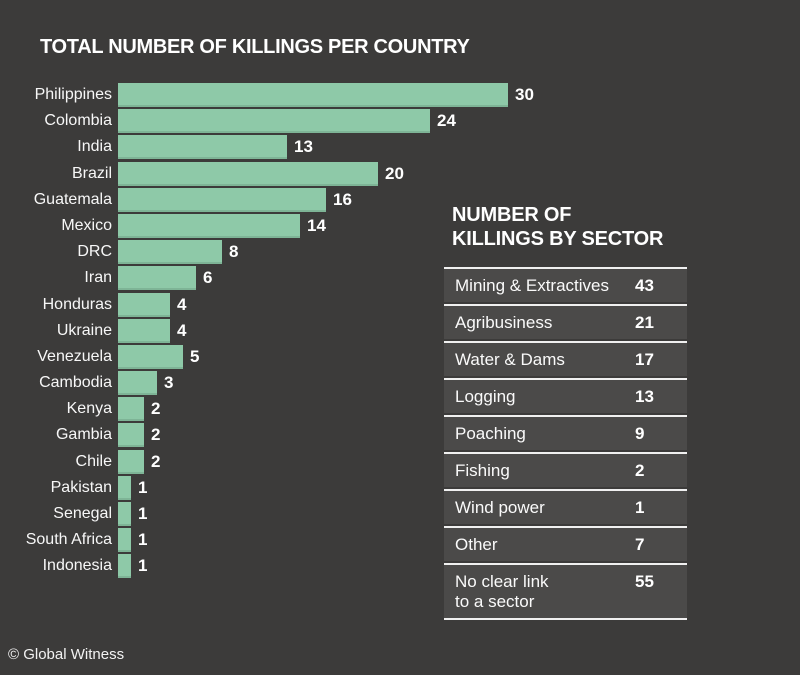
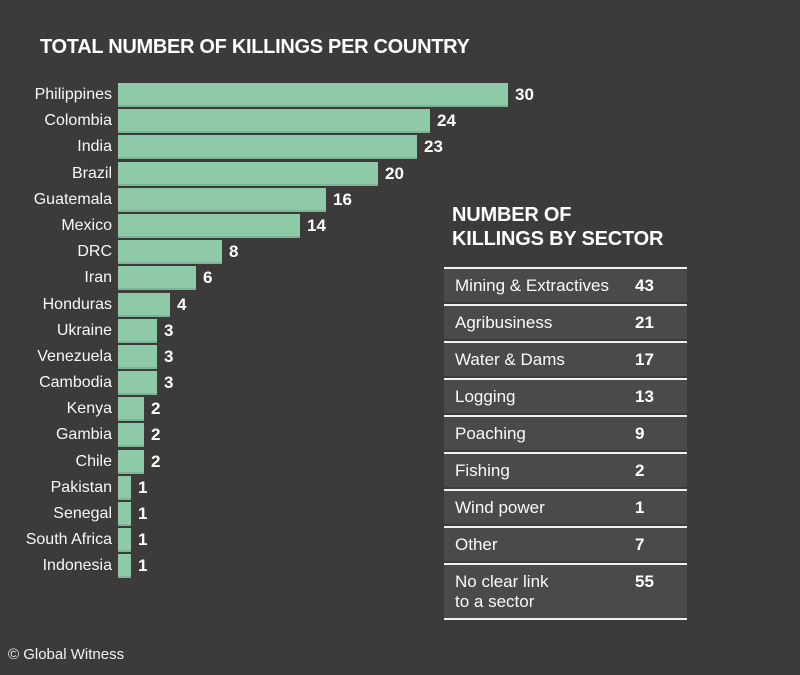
TOTAL NUMBER OF KILLINGS PER COUNTRY/India: 13 -> 23
TOTAL NUMBER OF KILLINGS PER COUNTRY/Ukraine: 4 -> 3
TOTAL NUMBER OF KILLINGS PER COUNTRY/Venezuela: 5 -> 3
